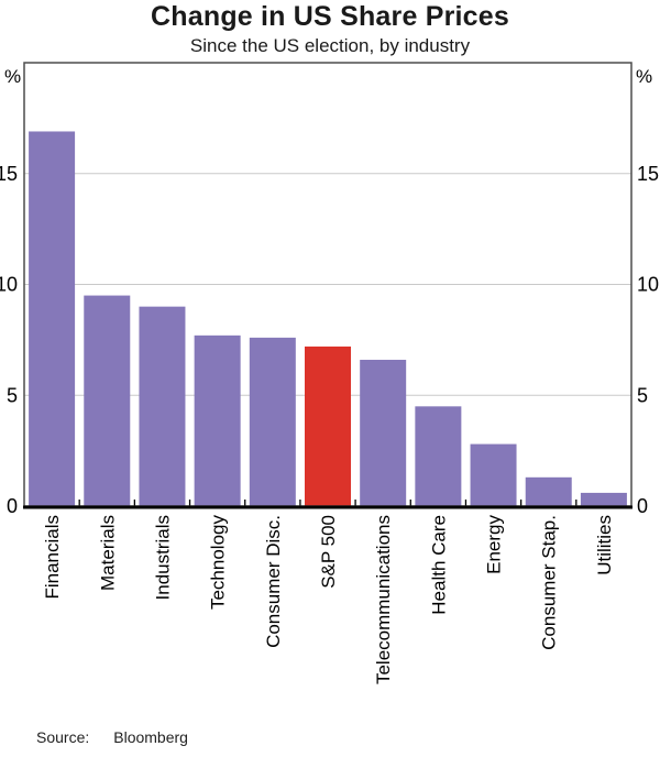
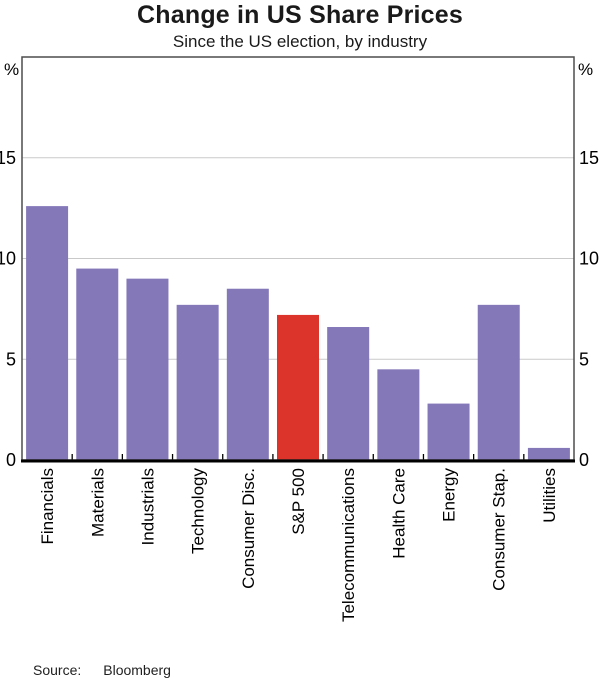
Financials: 16.9 -> 12.6
Consumer Disc.: 7.6 -> 8.5
Consumer Stap.: 1.3 -> 7.7
